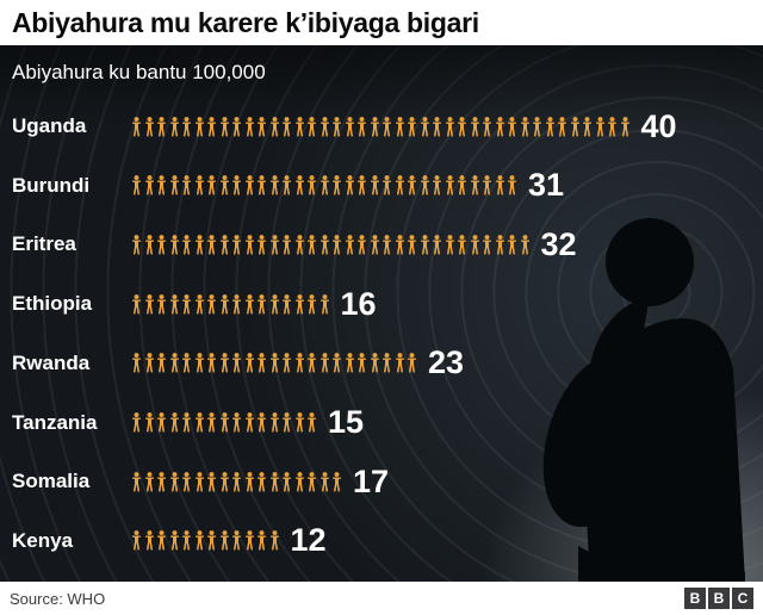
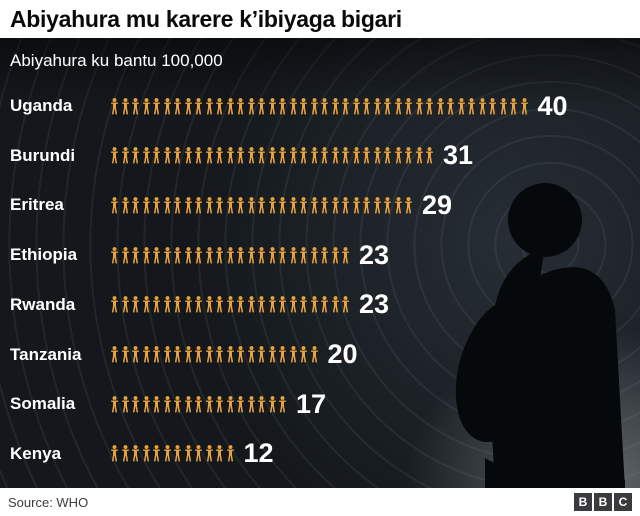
Eritrea: 32 -> 29
Ethiopia: 16 -> 23
Tanzania: 15 -> 20
